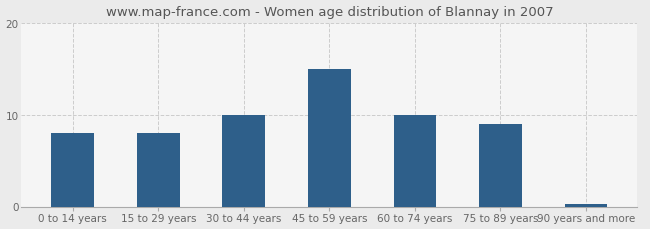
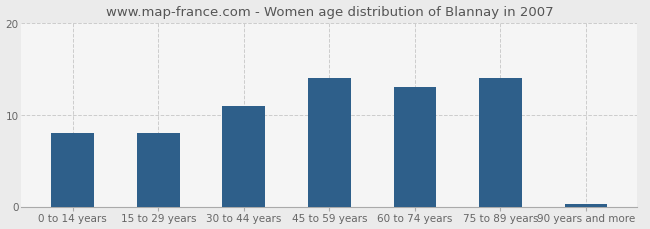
30 to 44 years: 10.0 -> 11.0
45 to 59 years: 15.0 -> 14.0
60 to 74 years: 10.0 -> 13.0
75 to 89 years: 9.0 -> 14.0
